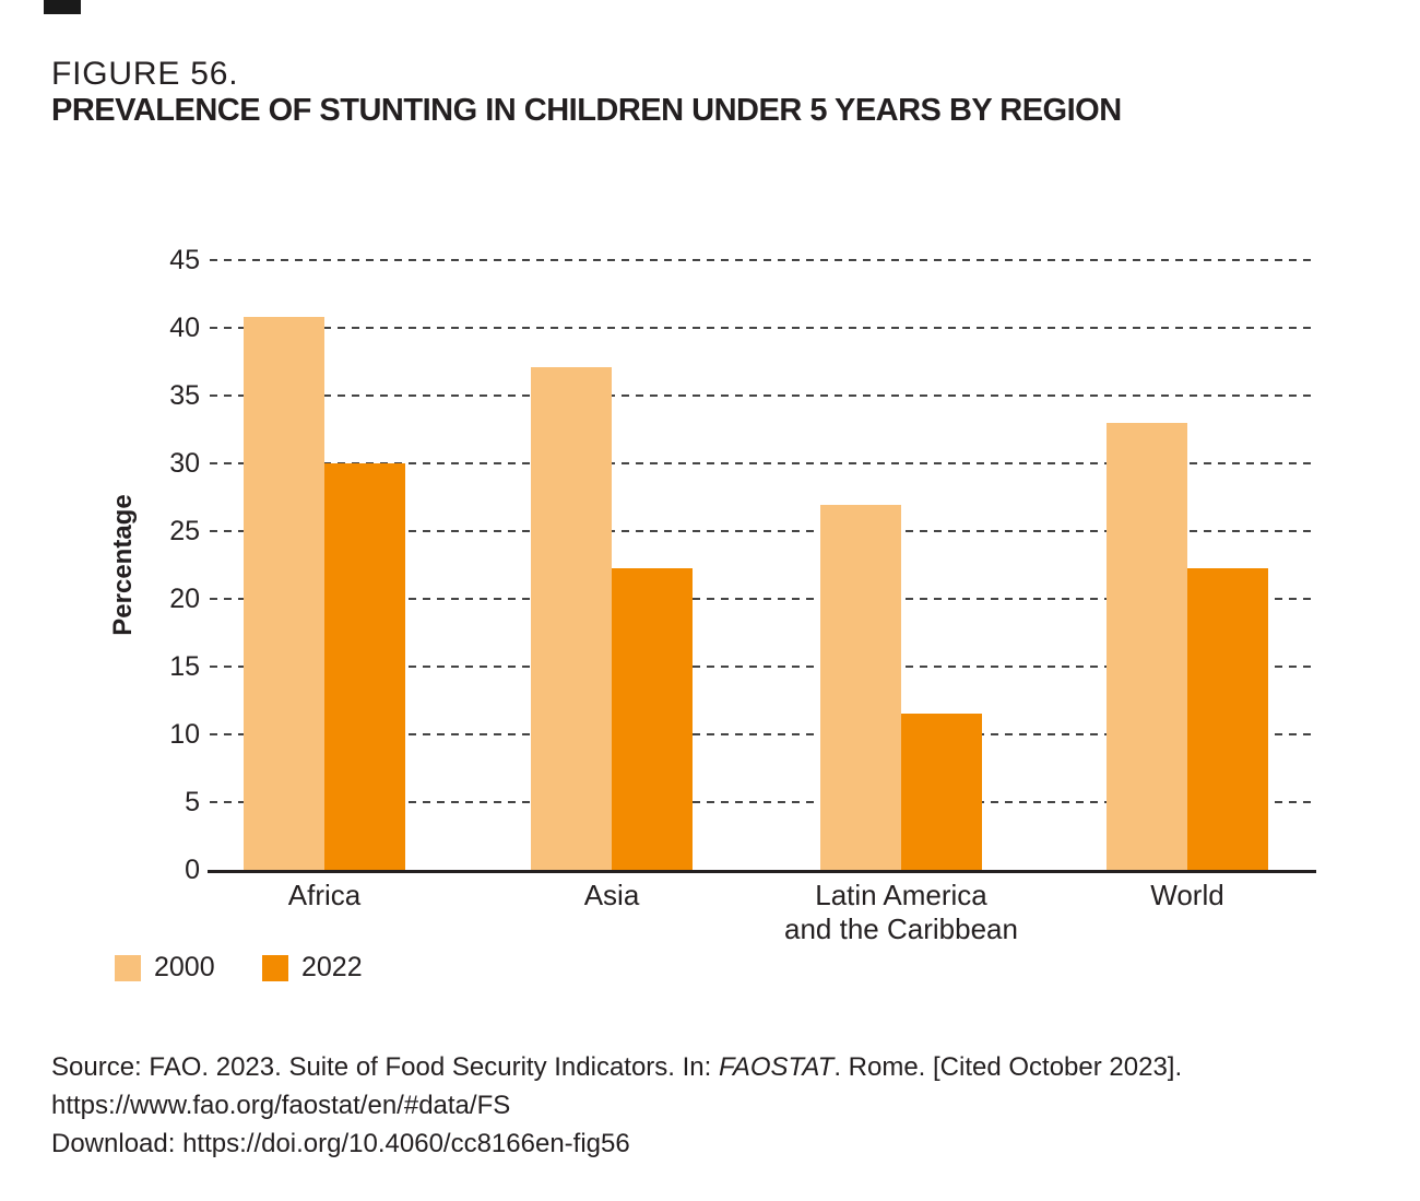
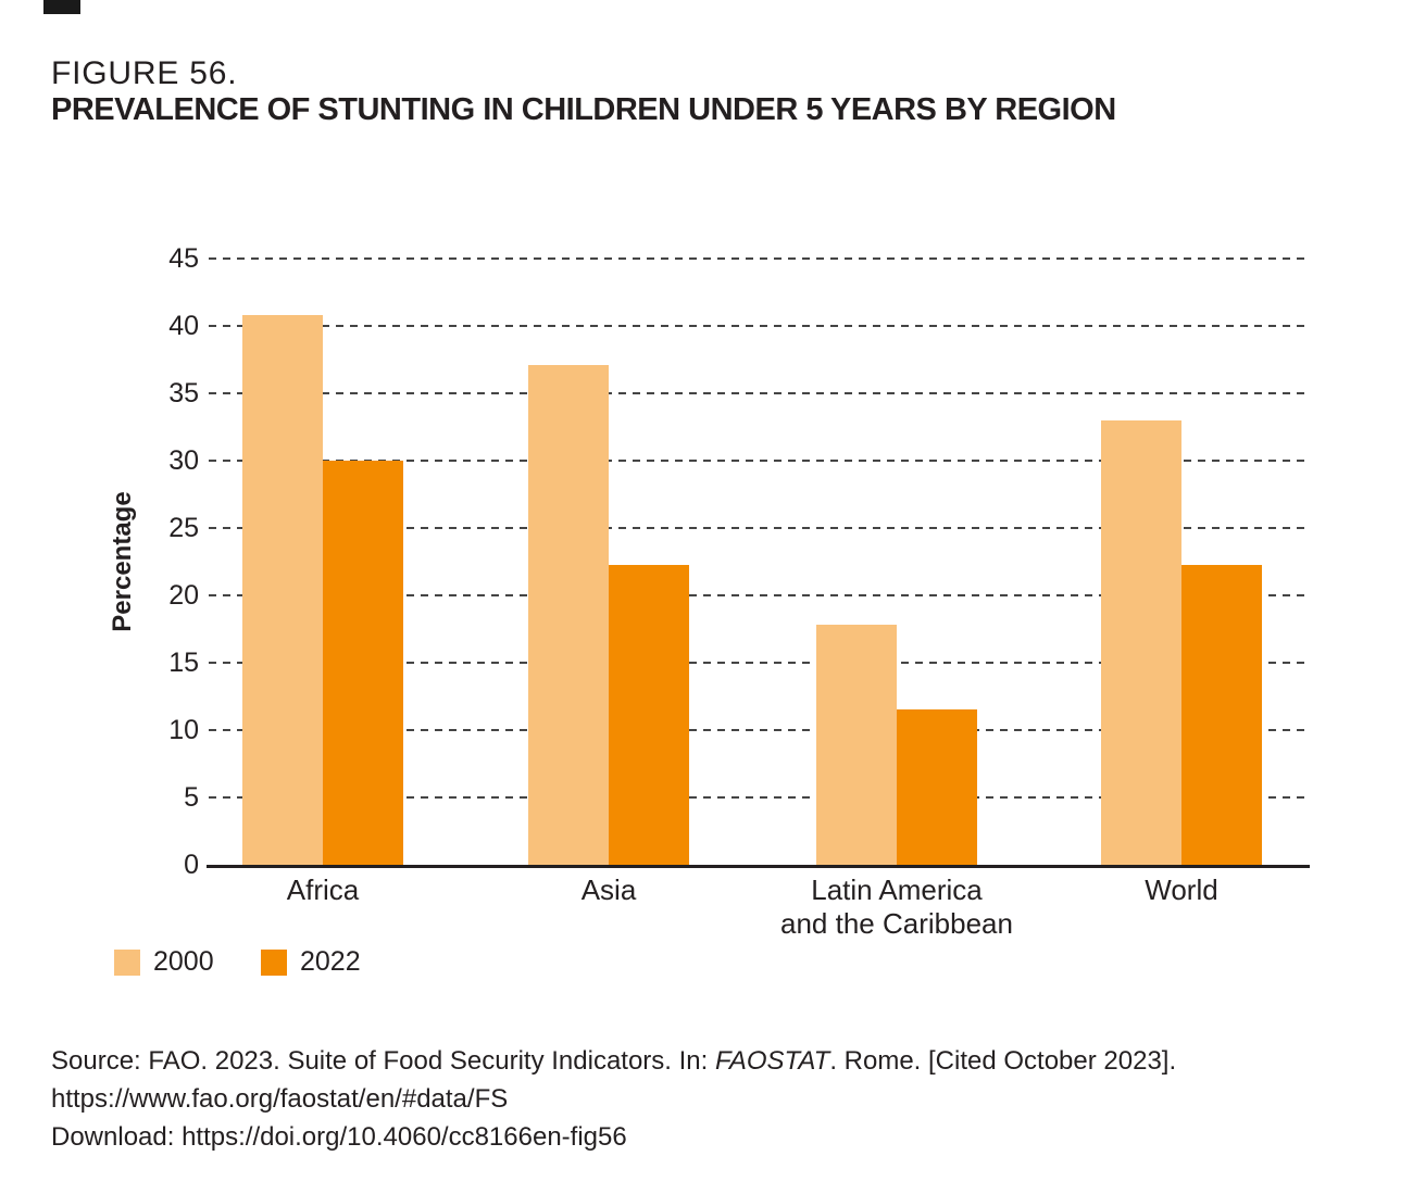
2000/Latin America and the Caribbean: 26.9 -> 17.8
